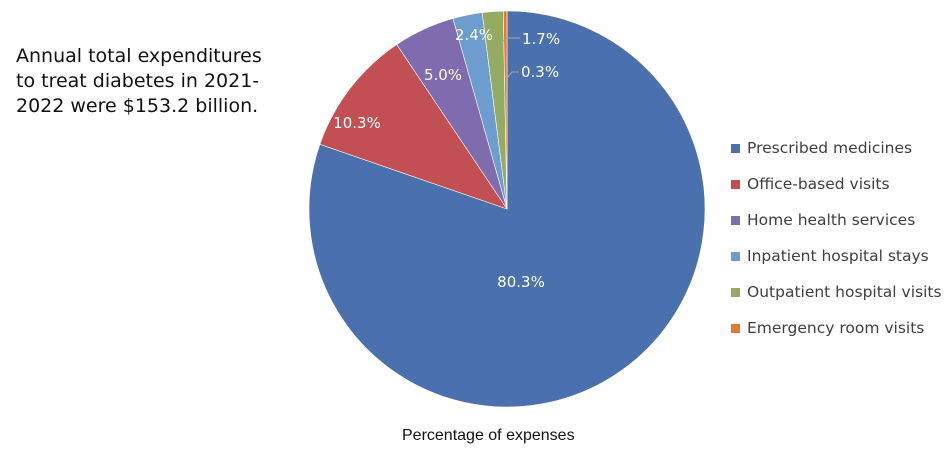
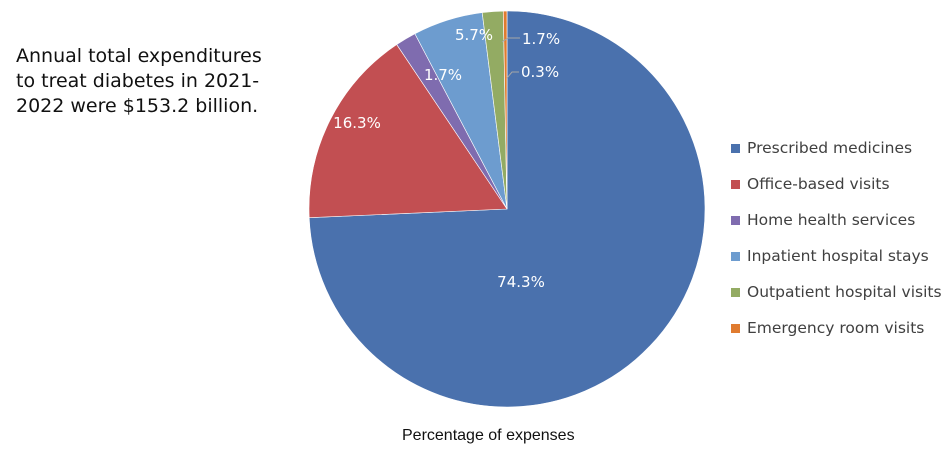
Prescribed medicines: 80.3% -> 74.3%
Office-based visits: 10.3% -> 16.3%
Home health services: 5.0% -> 1.7%
Inpatient hospital stays: 2.4% -> 5.7%
